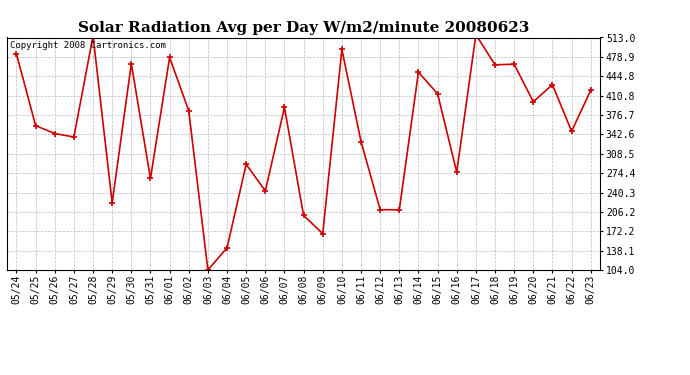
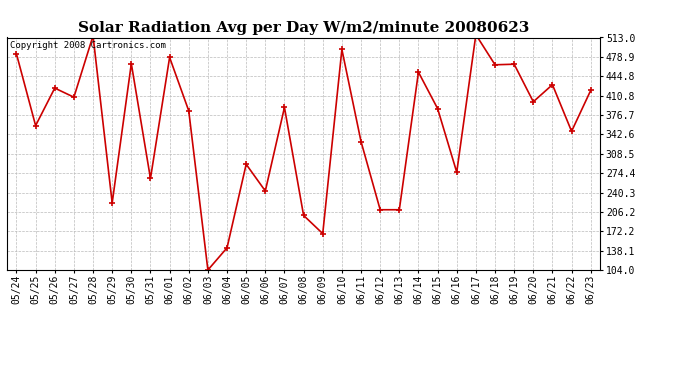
05/26: 344 -> 424
05/27: 338 -> 408
06/15: 414 -> 388
